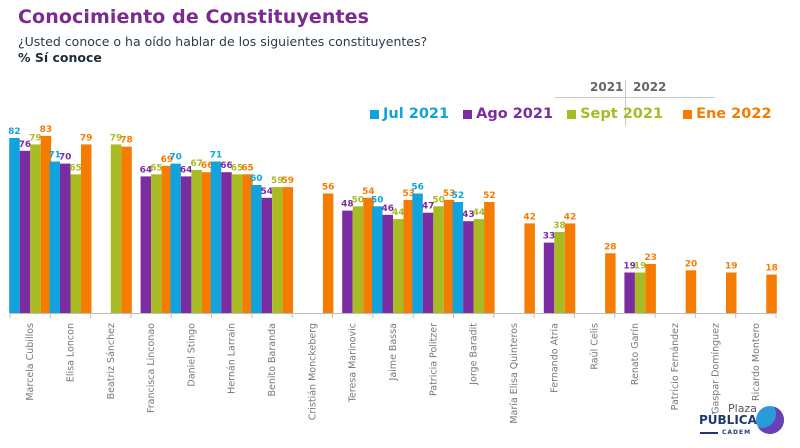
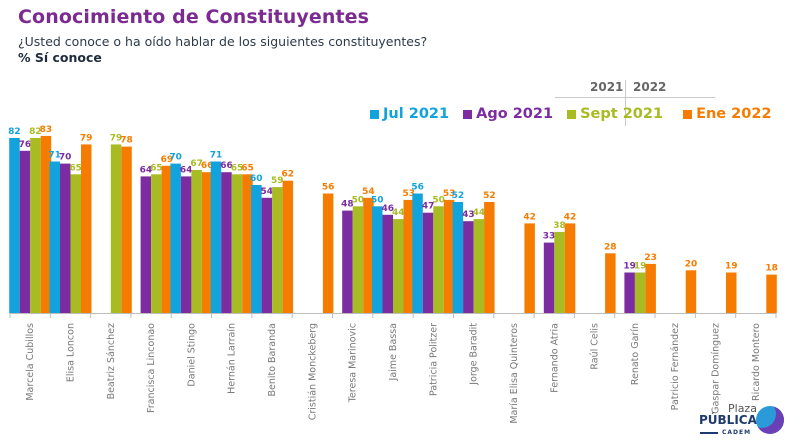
Sept 2021/Marcela Cubillos: 79 -> 82
Ene 2022/Benito Baranda: 59 -> 62
